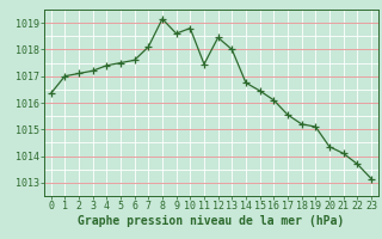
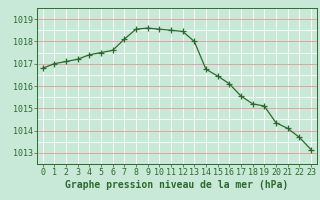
0: 1016.35 -> 1016.80
8: 1019.15 -> 1018.55
10: 1018.80 -> 1018.55
11: 1017.45 -> 1018.50
